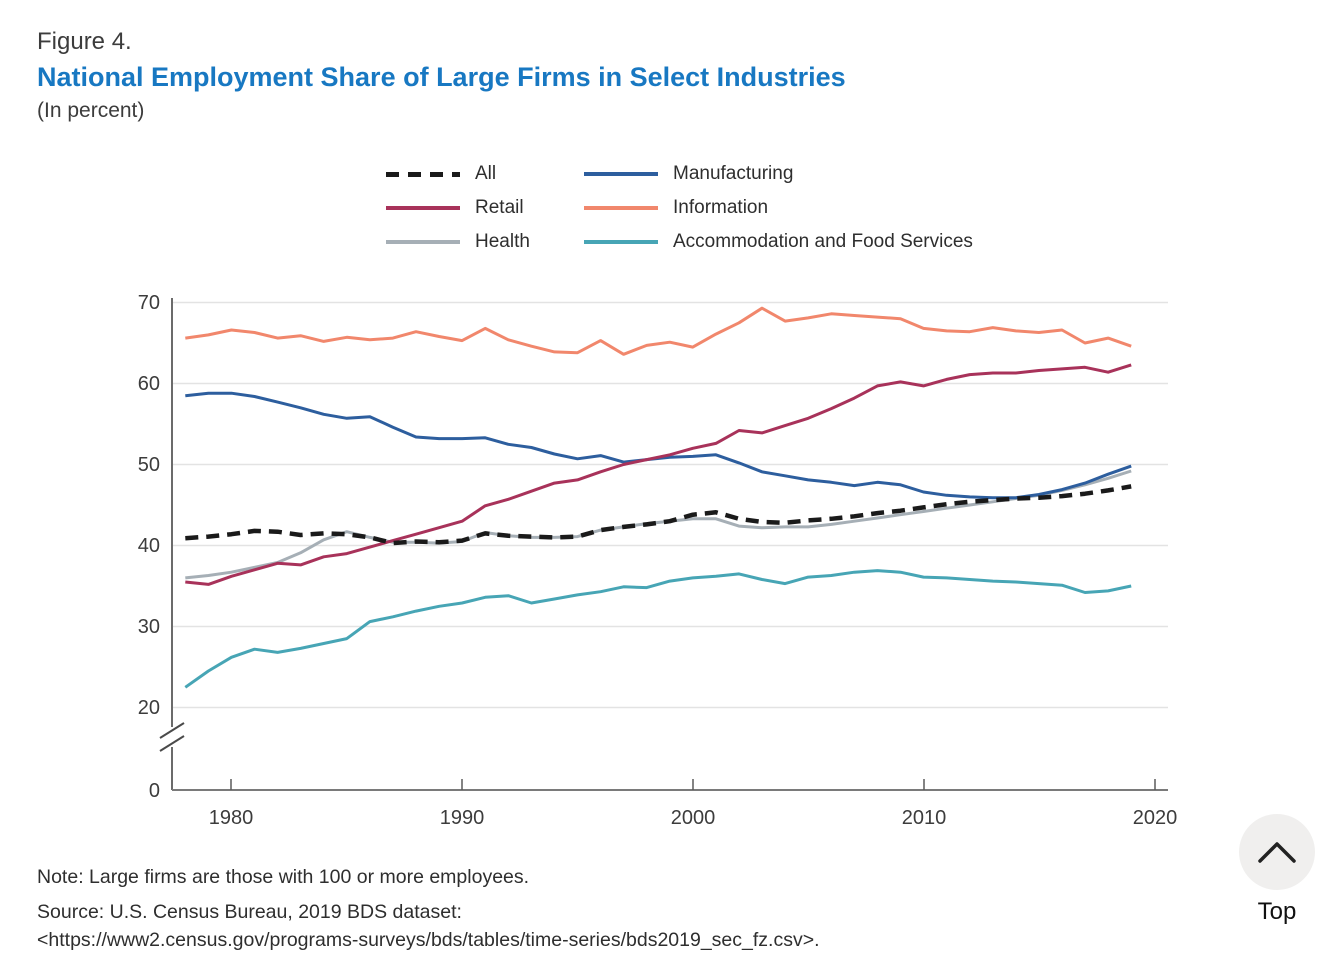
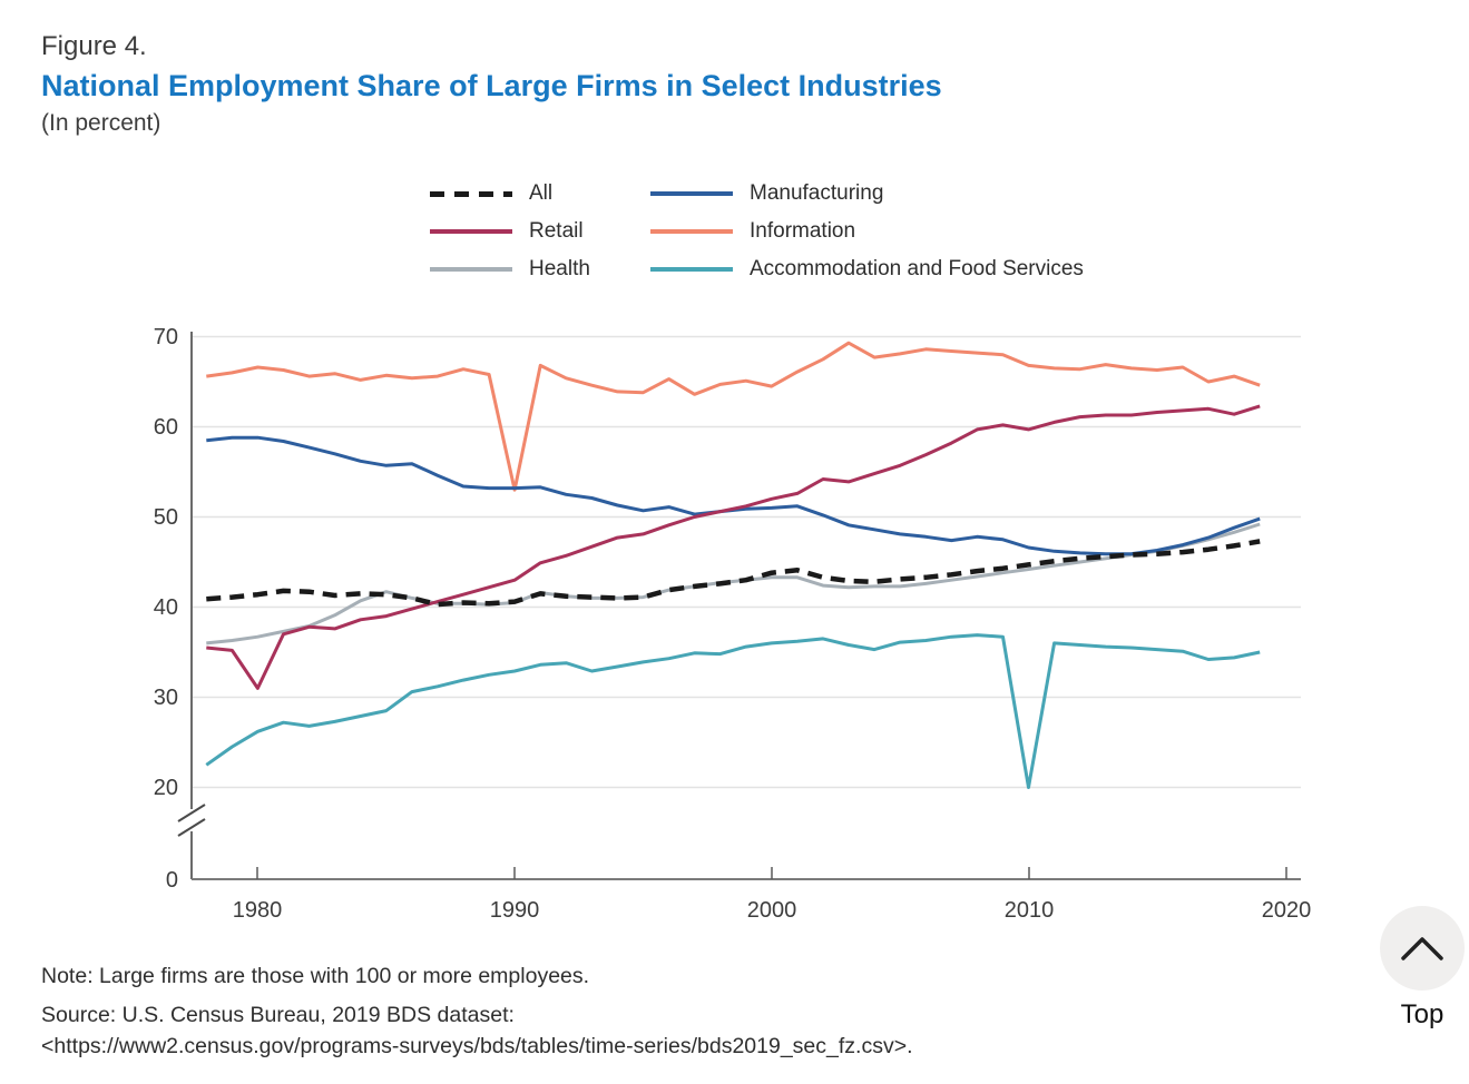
Retail/1980: 36 -> 31
Information/1990: 65 -> 53
Accommodation and Food Services/2010: 36 -> 20
